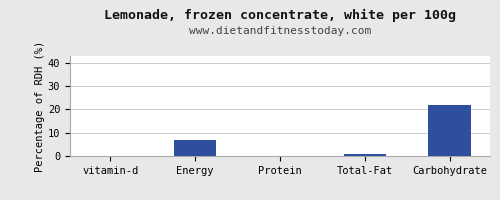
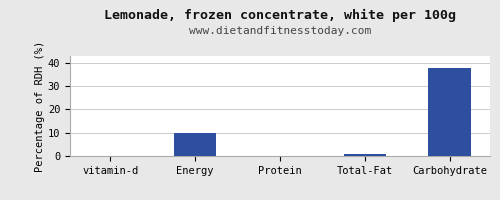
Energy: 7 -> 10
Carbohydrate: 22 -> 38
